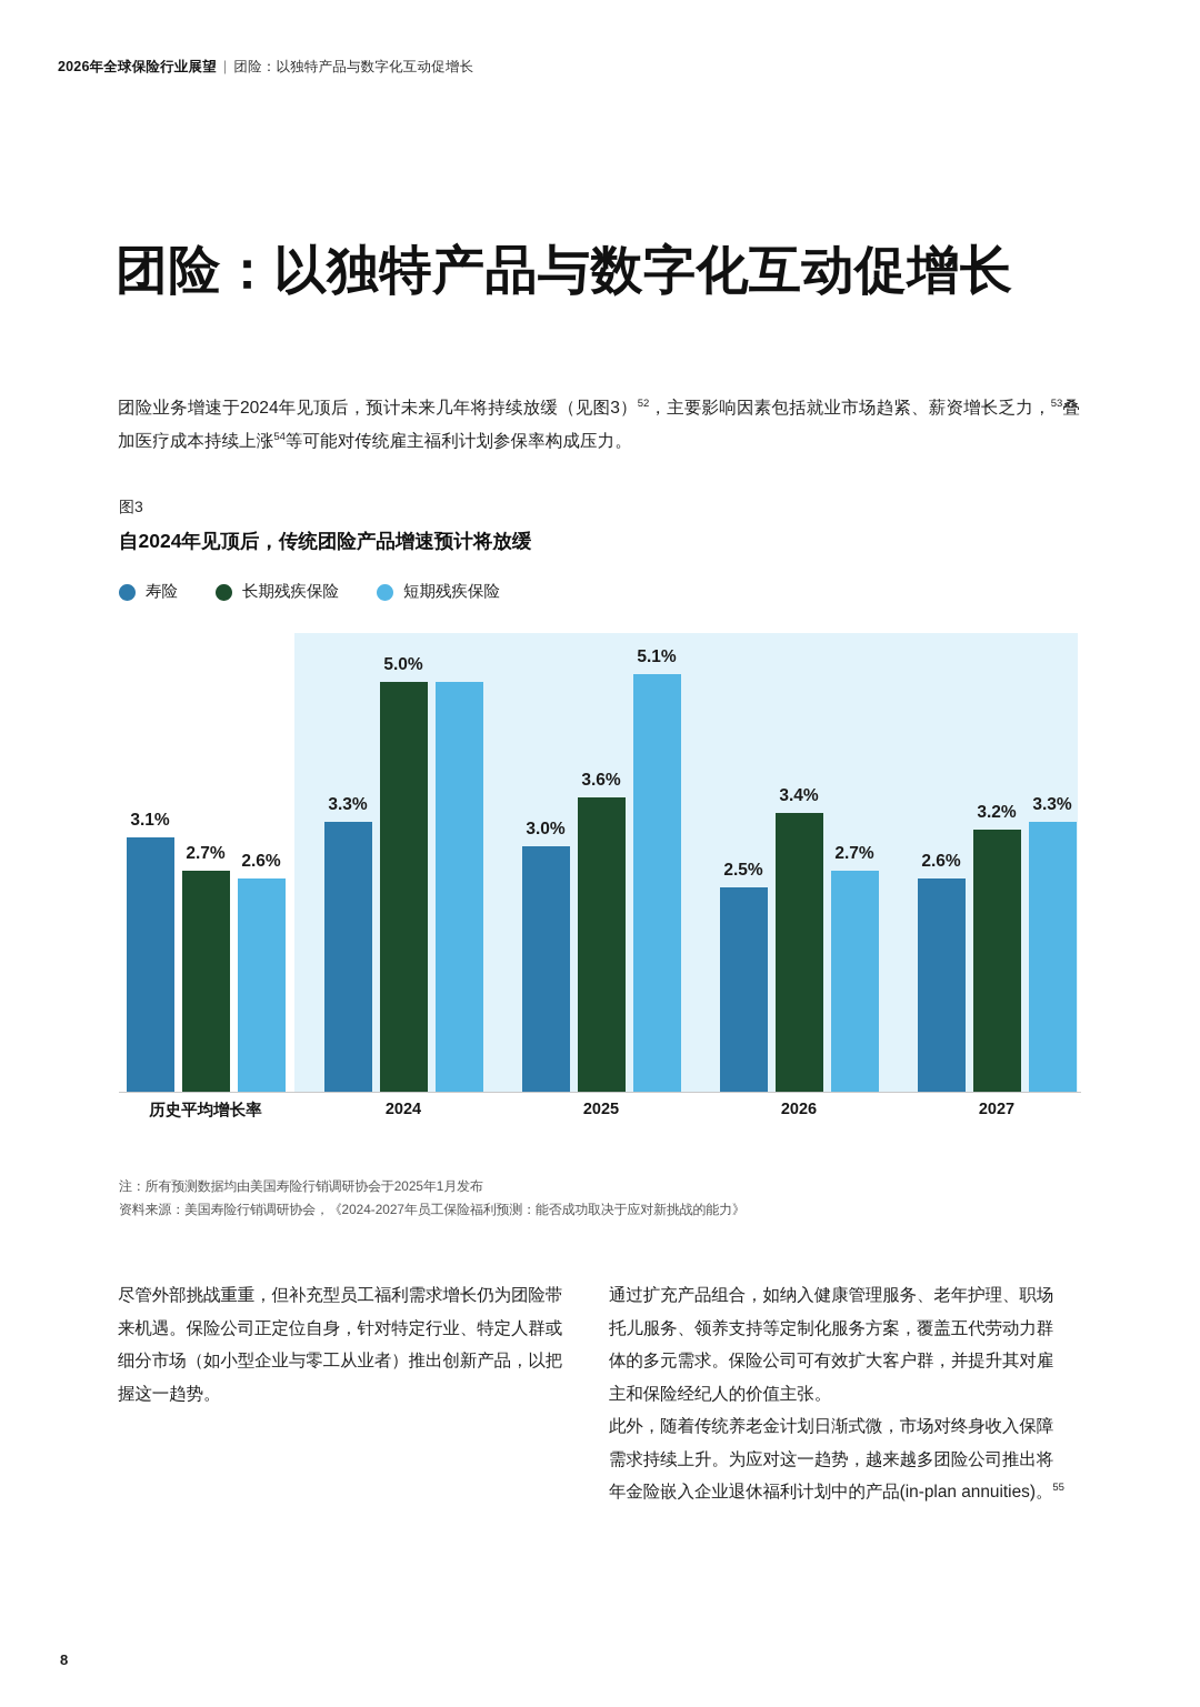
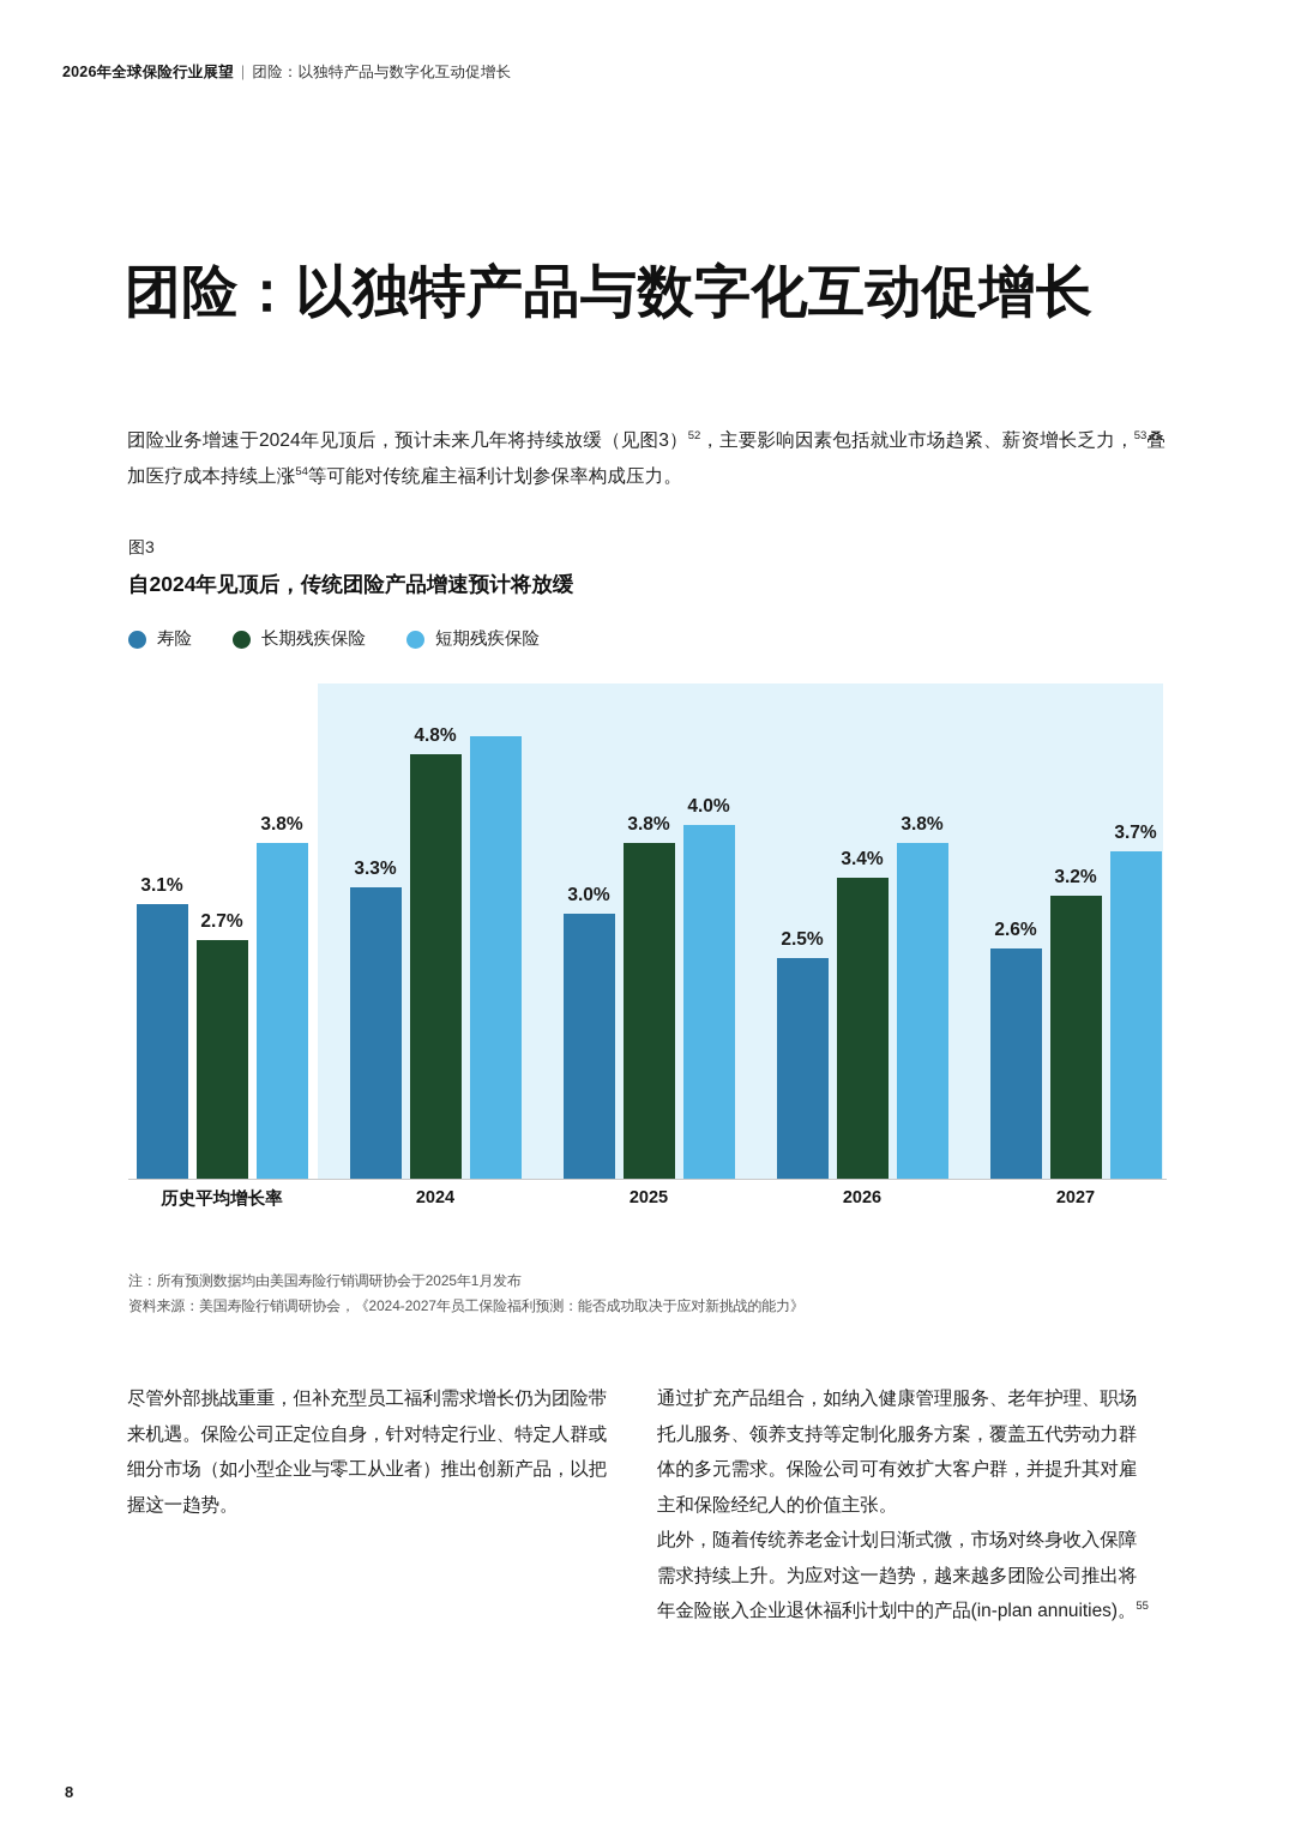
短期残疾保险/历史平均增长率: 2.6% -> 3.8%
长期残疾保险/2024: 5.0% -> 4.8%
长期残疾保险/2025: 3.6% -> 3.8%
短期残疾保险/2025: 5.1% -> 4.0%
短期残疾保险/2026: 2.7% -> 3.8%
短期残疾保险/2027: 3.3% -> 3.7%
